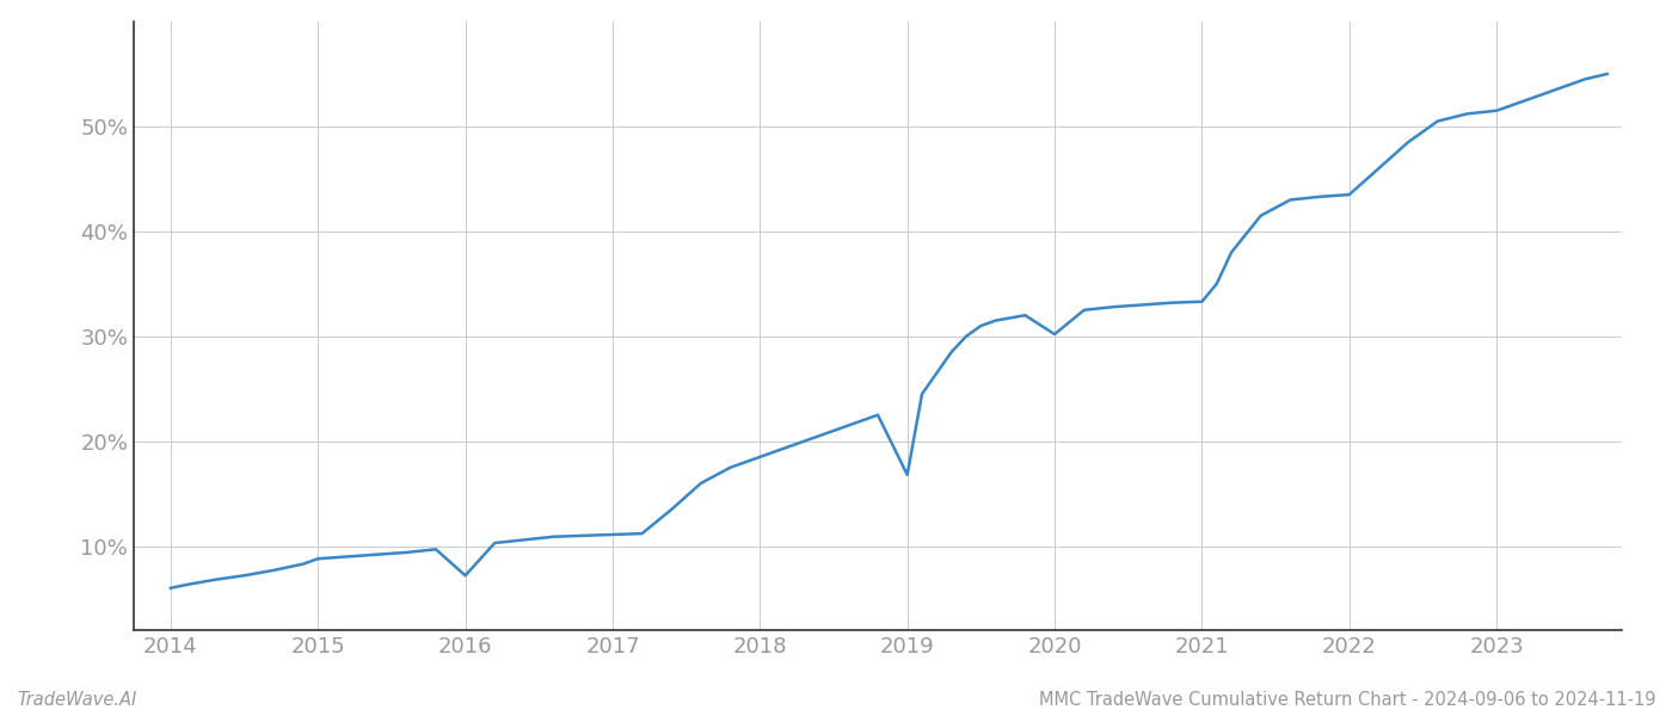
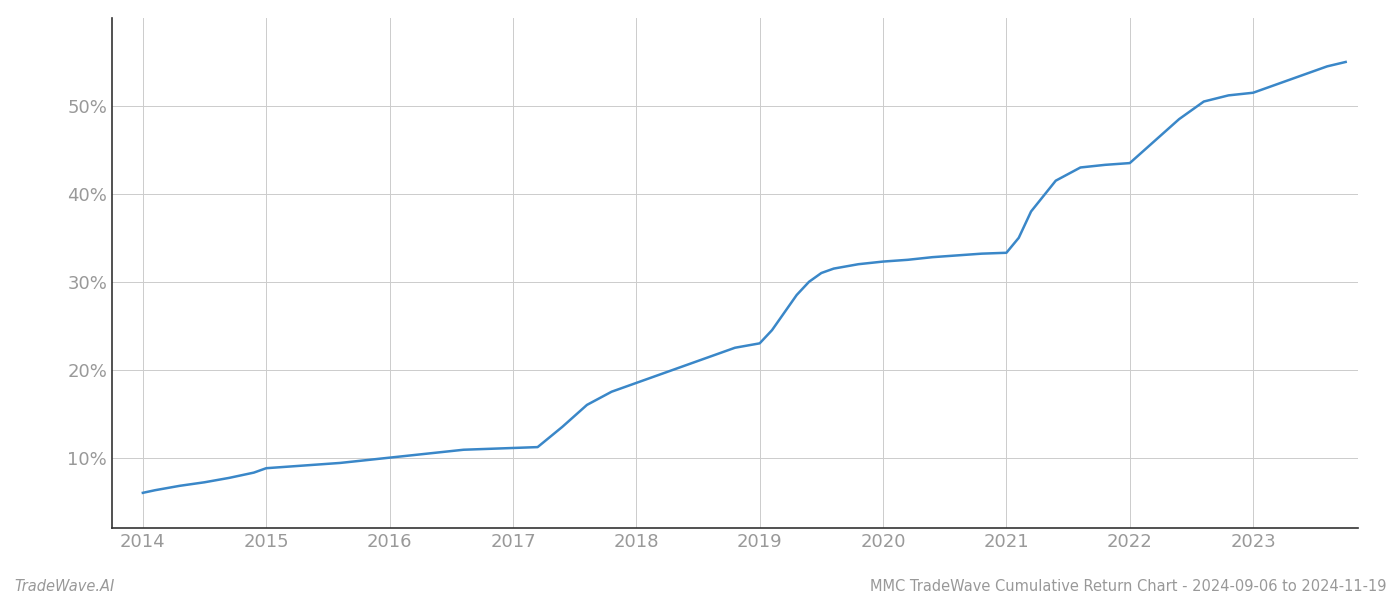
2016: 7.2% -> 10.0%
2019: 16.8% -> 23.0%
2020: 30.2% -> 32.3%
